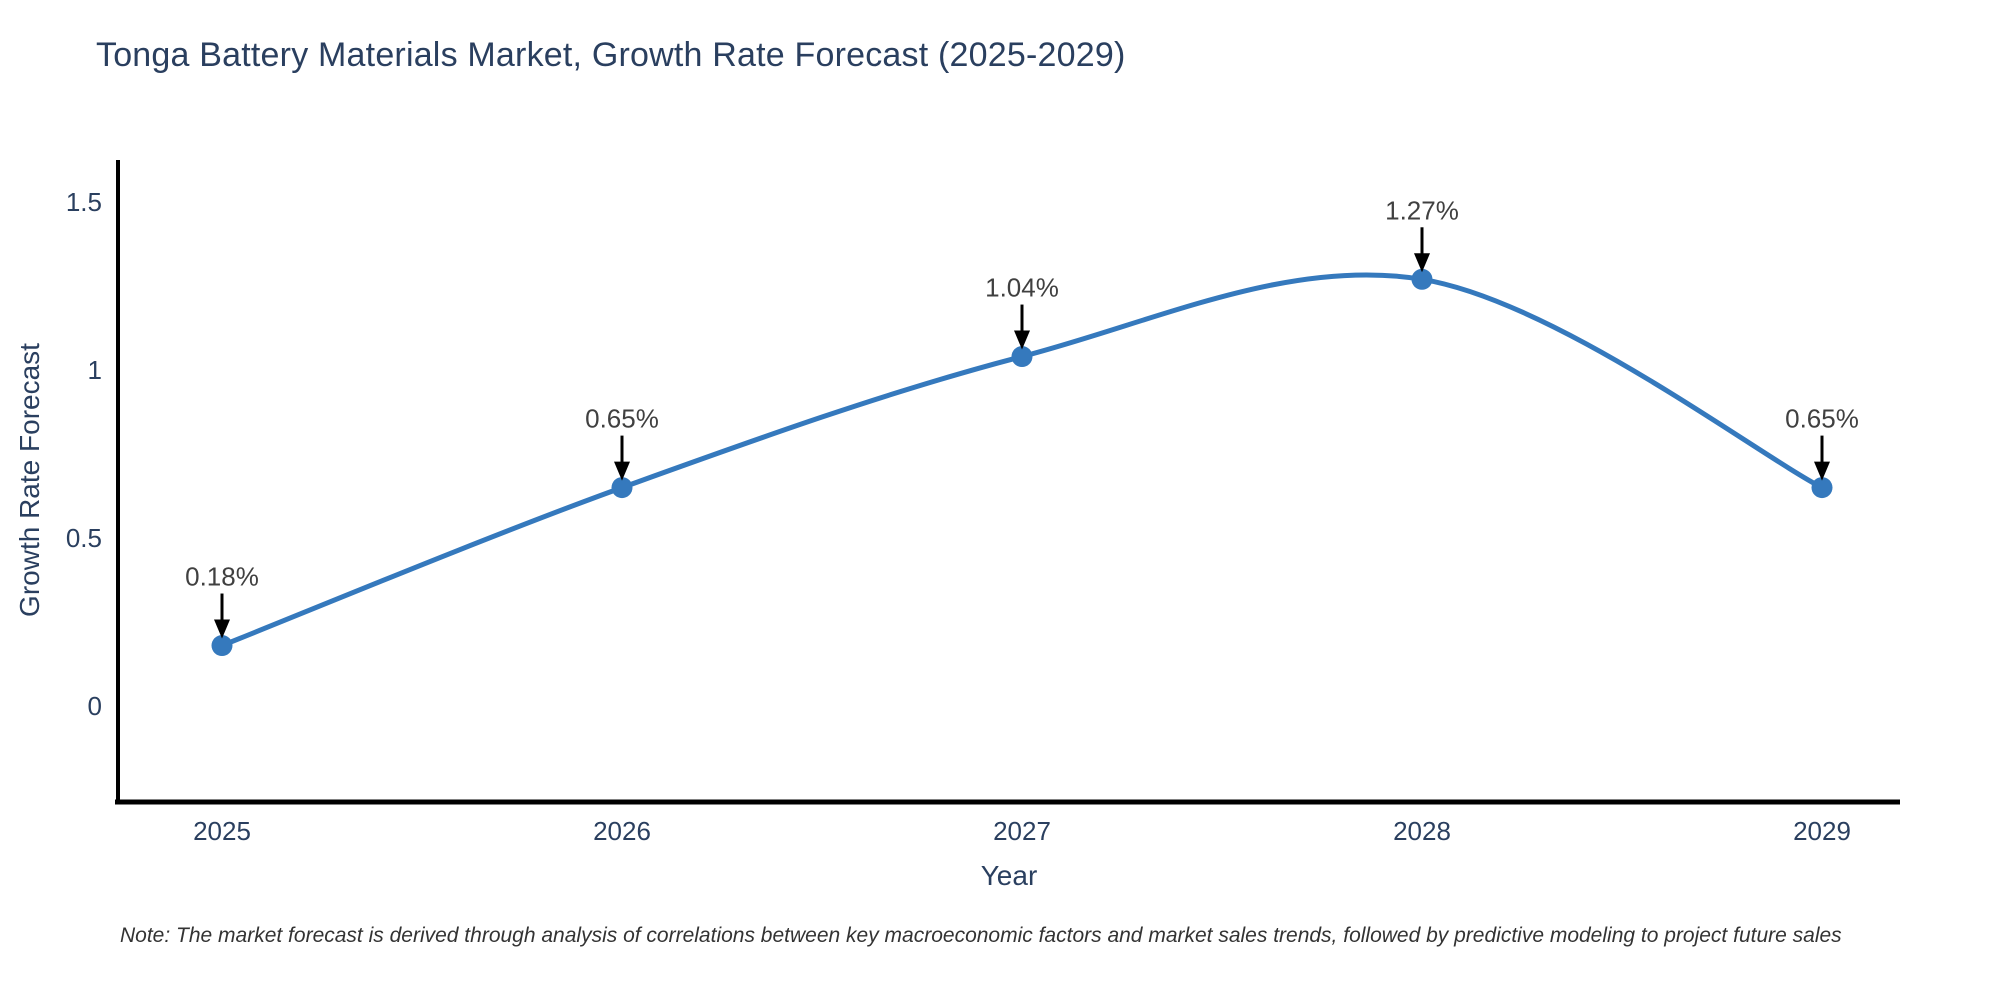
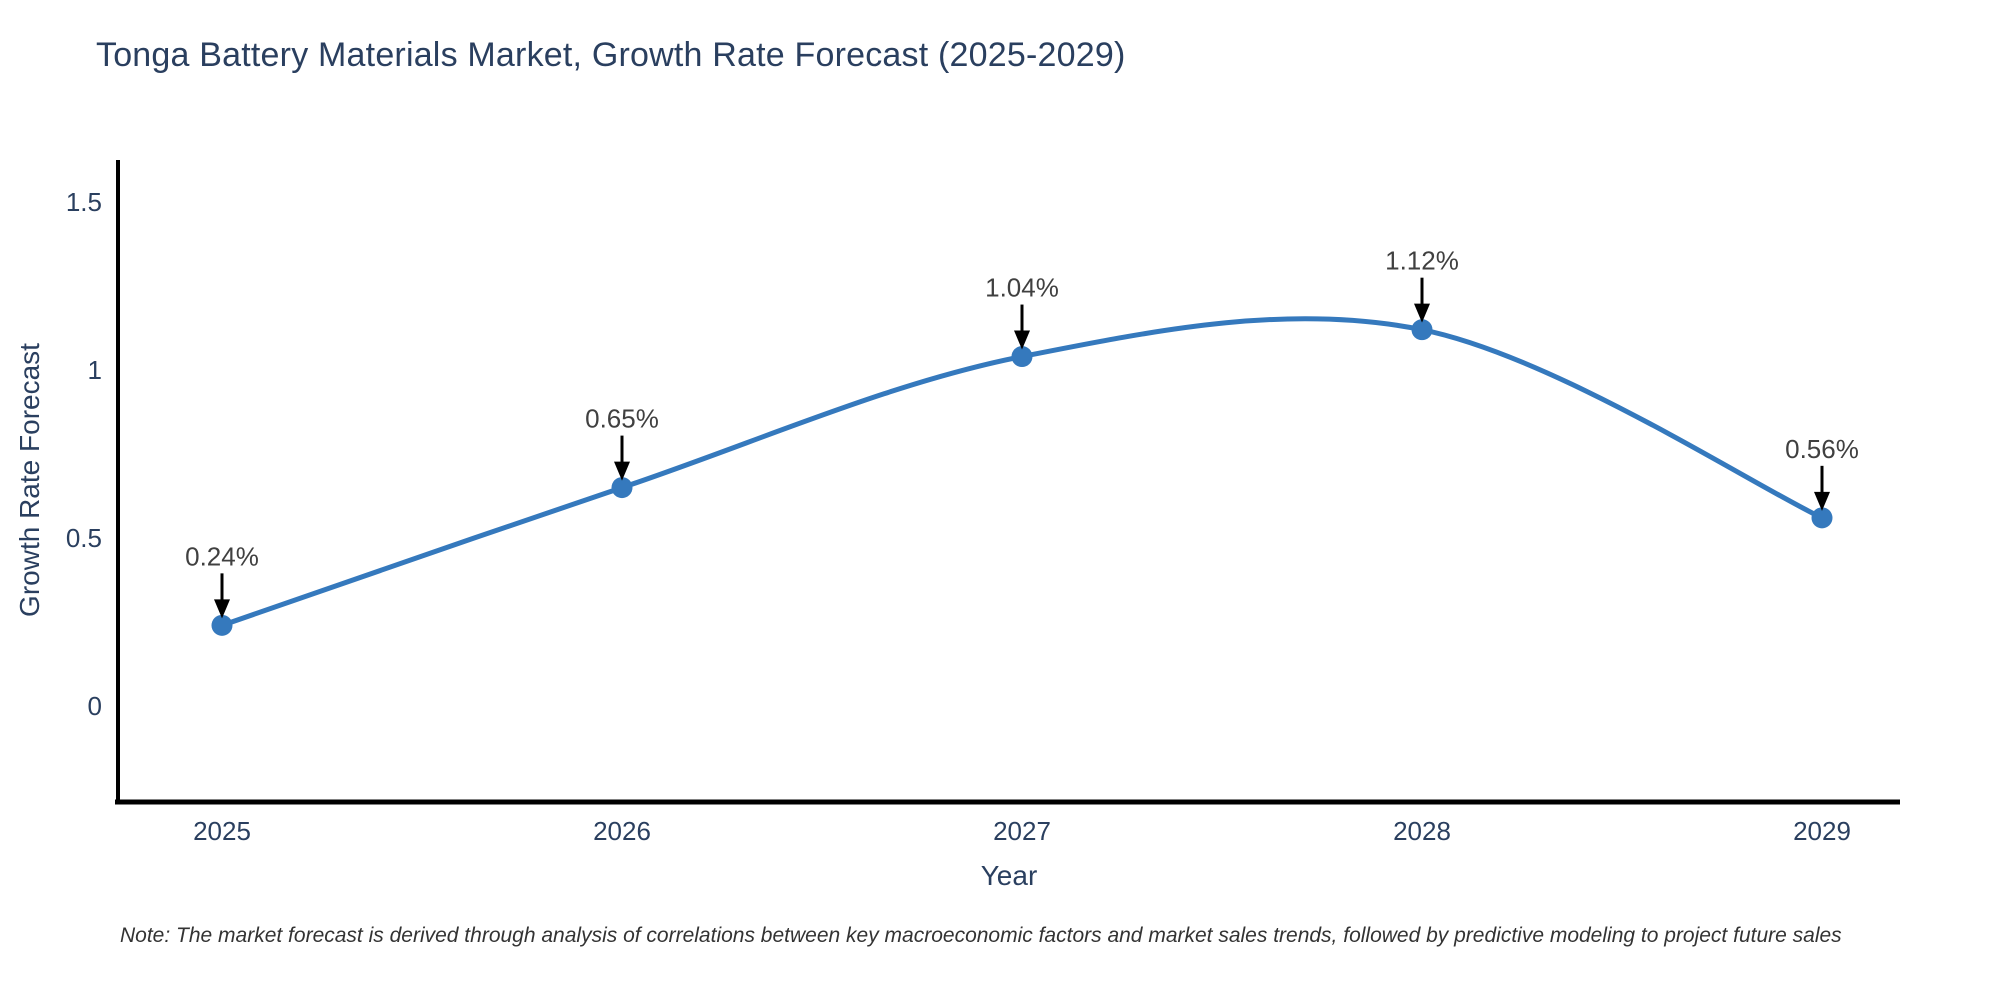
2025: 0.18% -> 0.24%
2028: 1.27% -> 1.12%
2029: 0.65% -> 0.56%
